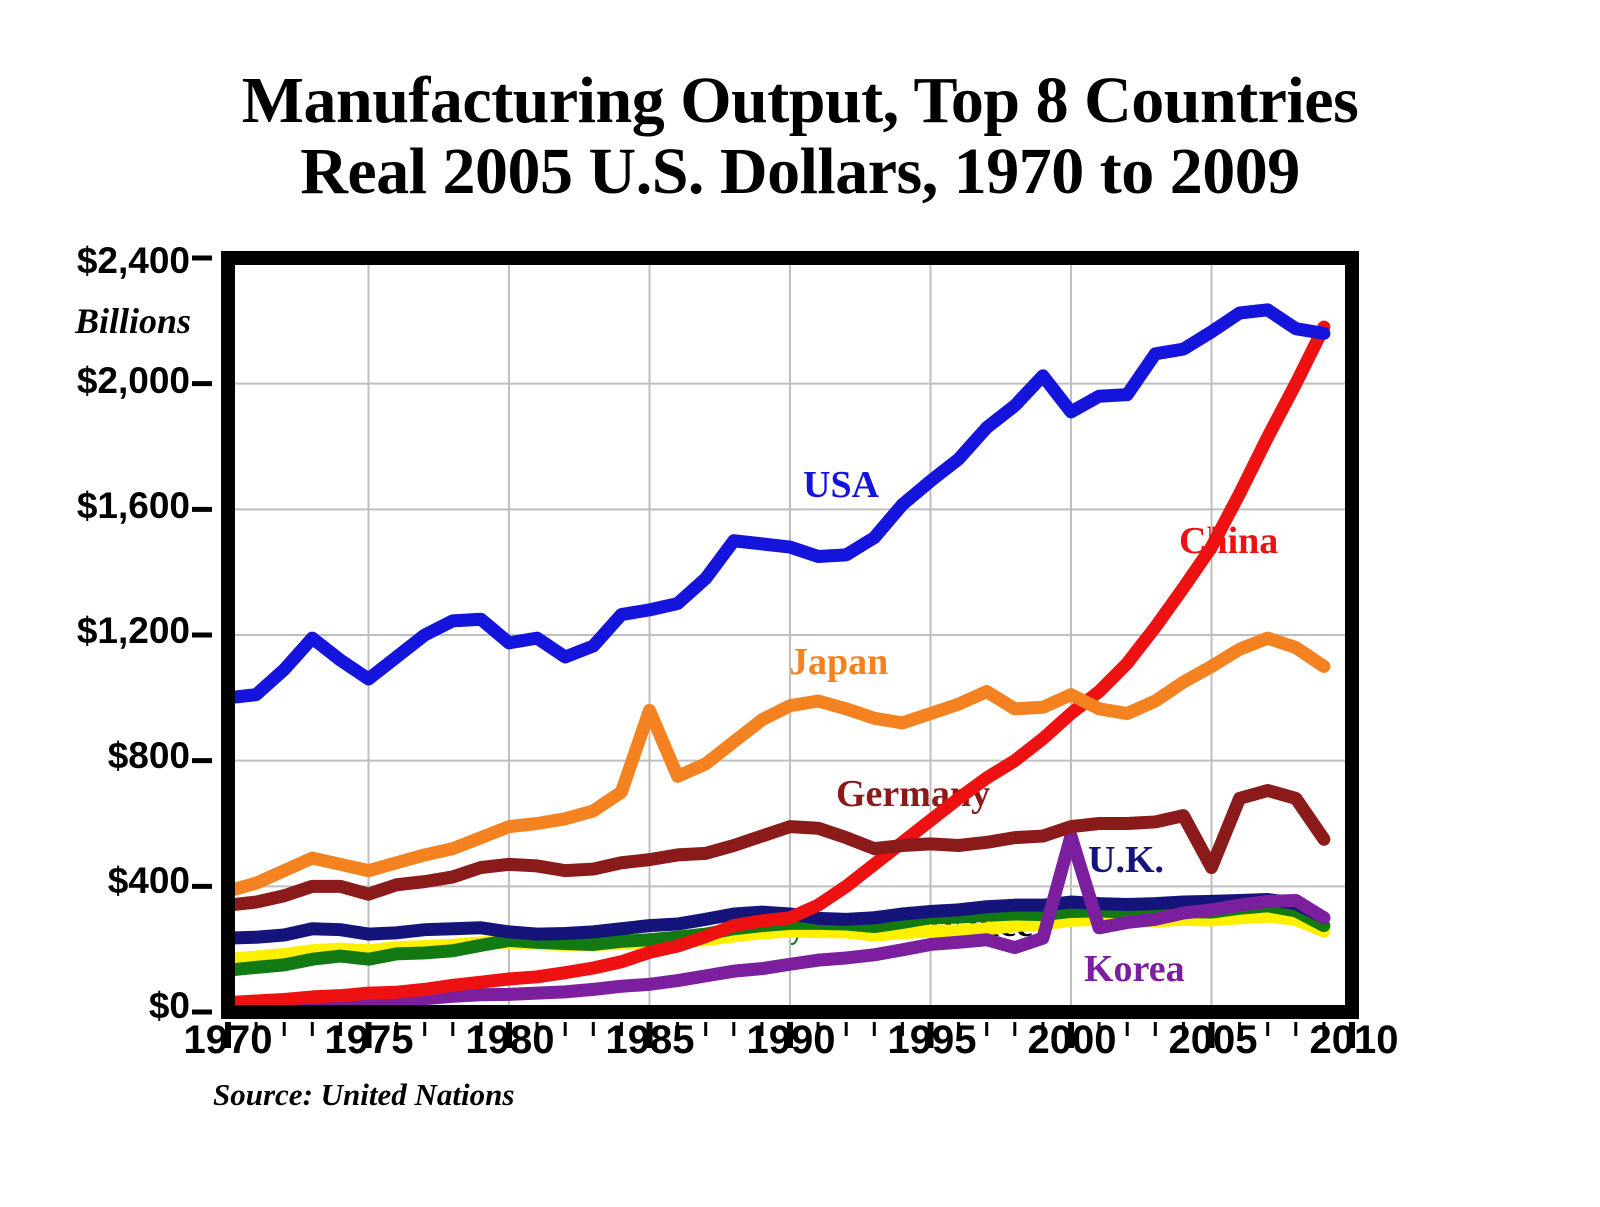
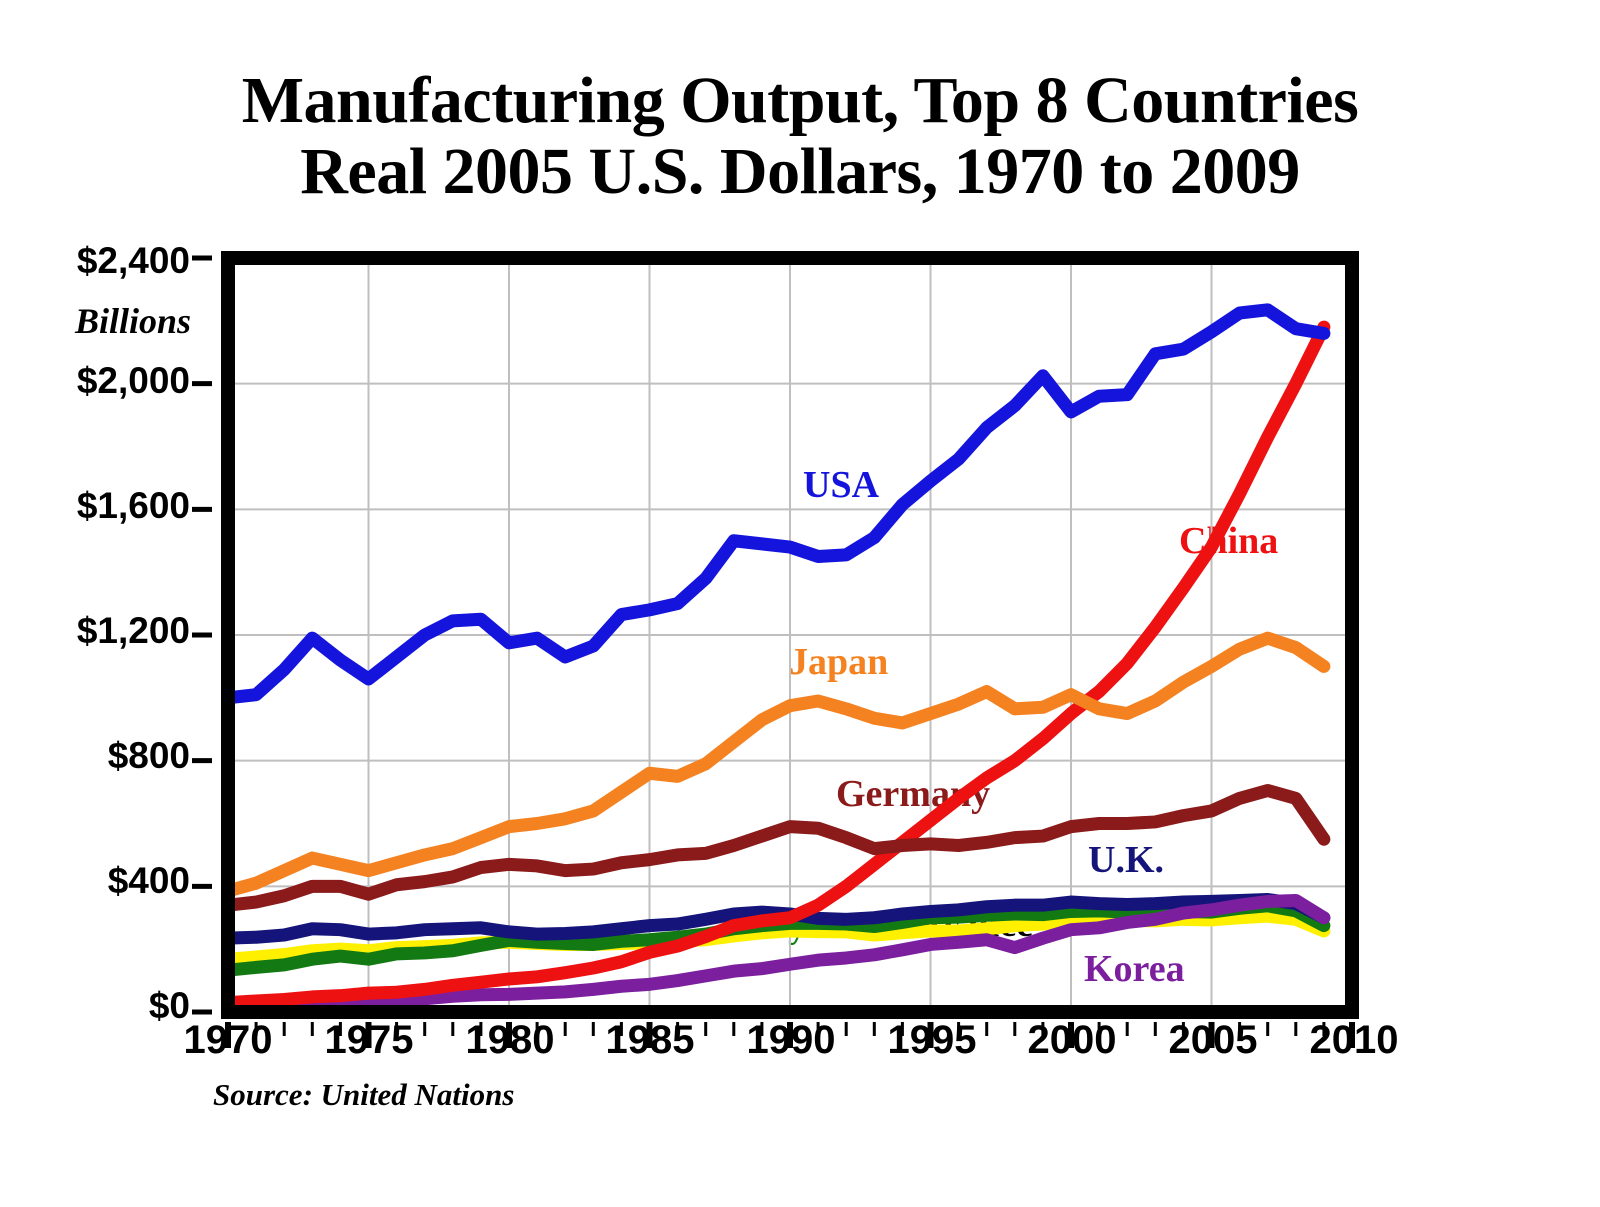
Japan/1985: $960 -> $760
Korea/2000: $560 -> $260
Germany/2005: $460 -> $640
